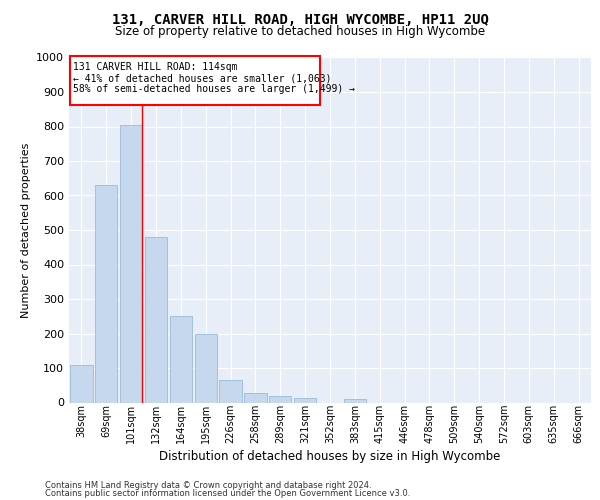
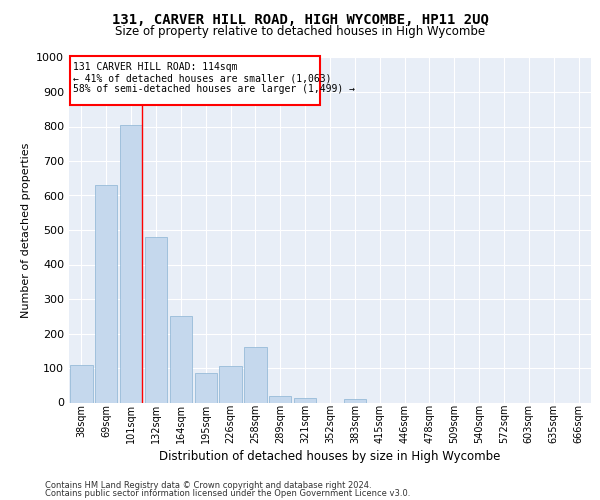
195sqm: 200 -> 85
226sqm: 65 -> 105
258sqm: 28 -> 160
